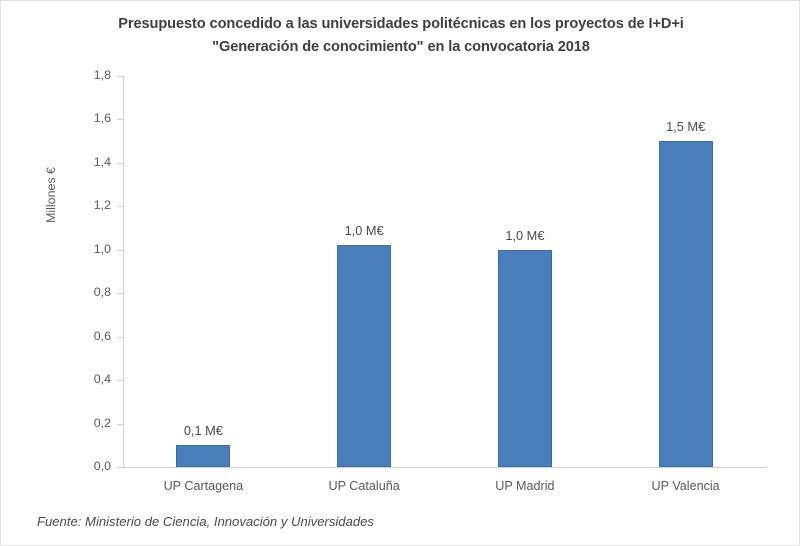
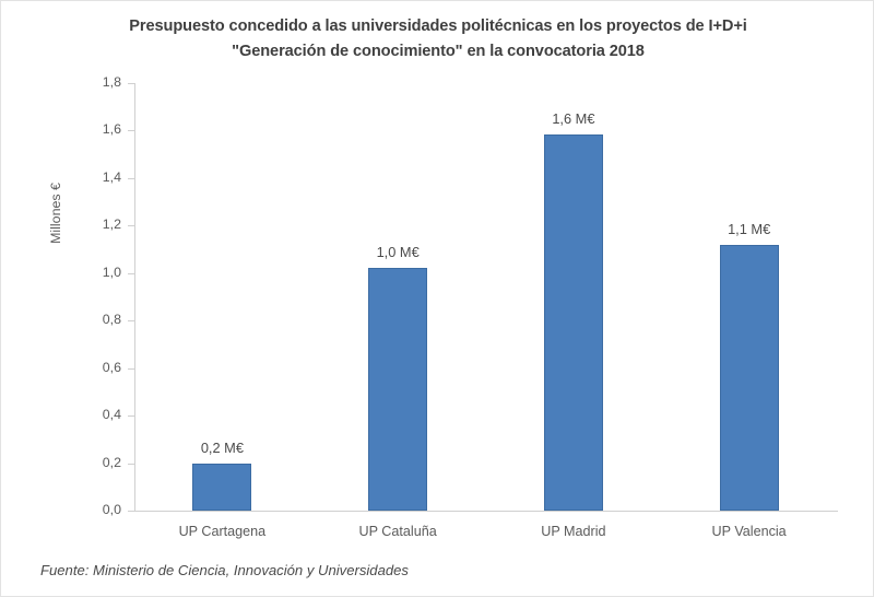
UP Cartagena: 0,1 -> 0,2
UP Madrid: 1,0 -> 1,6
UP Valencia: 1,5 -> 1,1
